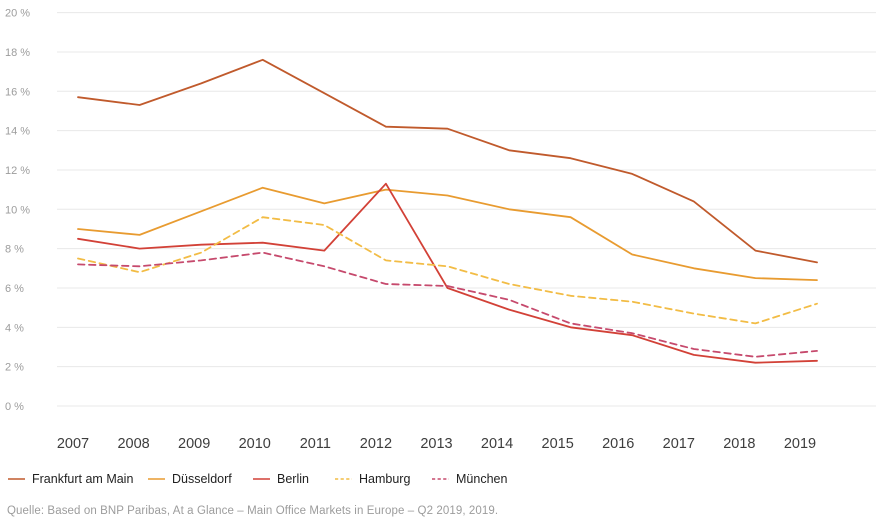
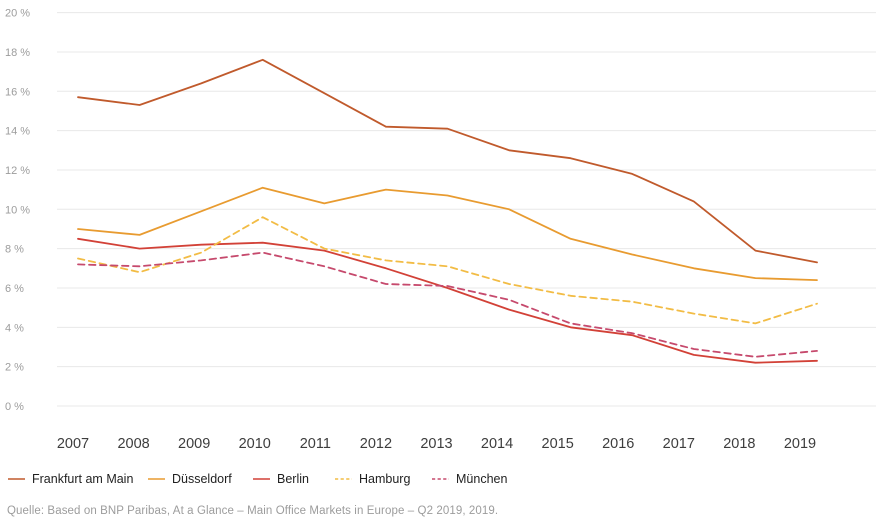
Hamburg/2011: 9.2% -> 8.0%
Berlin/2012: 11.3% -> 7.0%
Düsseldorf/2015: 9.6% -> 8.5%
